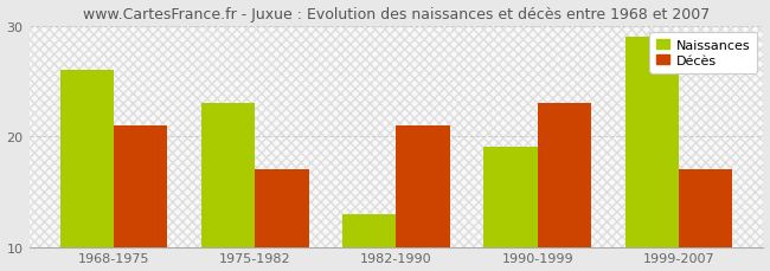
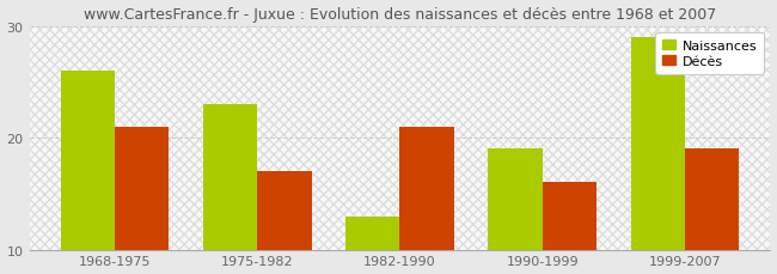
Décès/1990-1999: 23 -> 16
Décès/1999-2007: 17 -> 19
